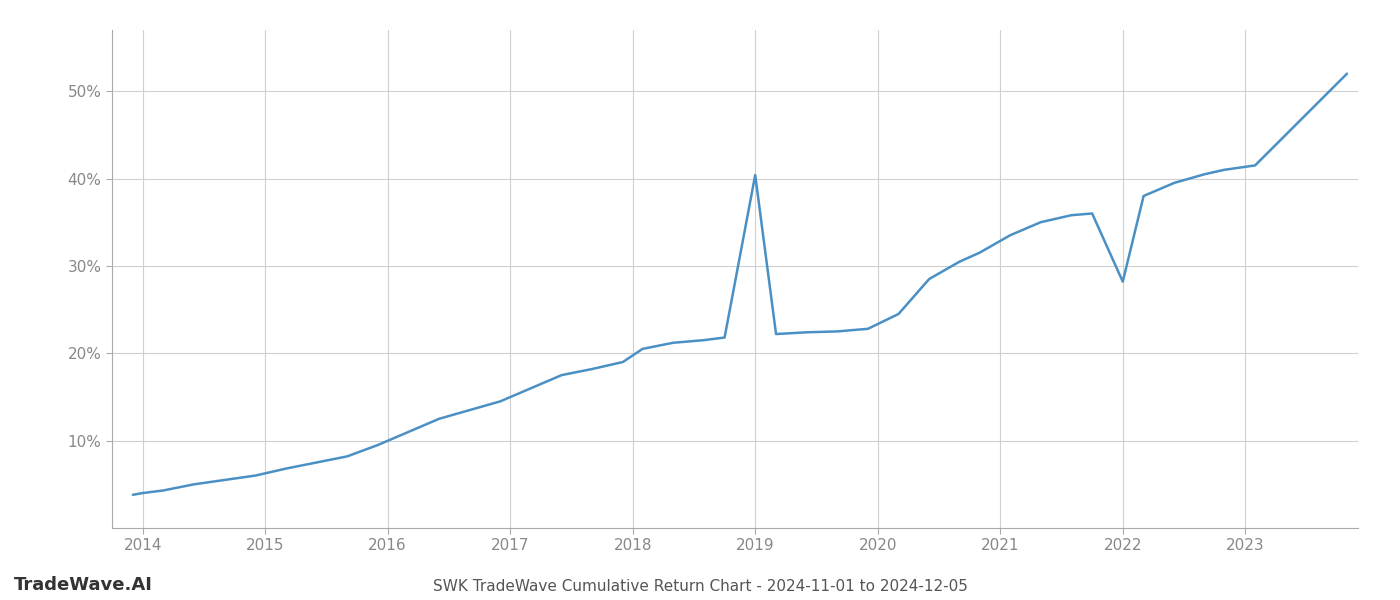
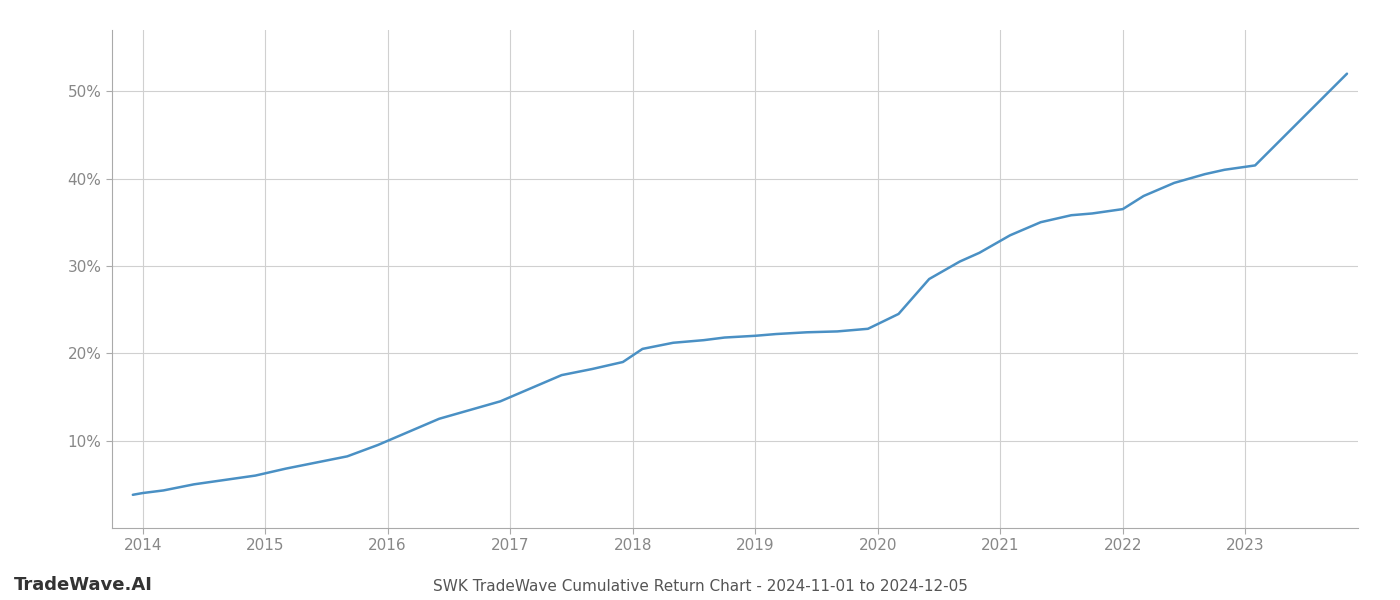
2019: 40.4% -> 22.0%
2022: 28.2% -> 36.5%
